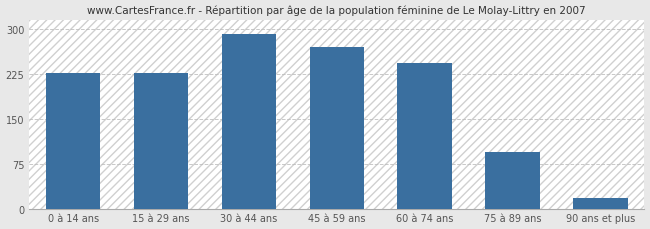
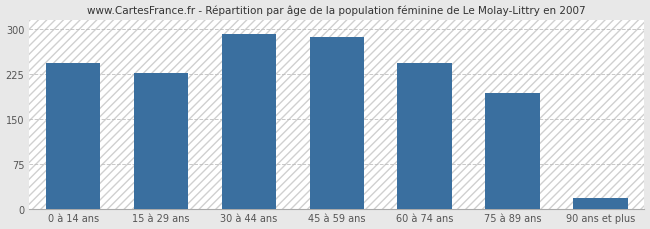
0 à 14 ans: 226 -> 243
45 à 59 ans: 270 -> 286
75 à 89 ans: 94 -> 193
